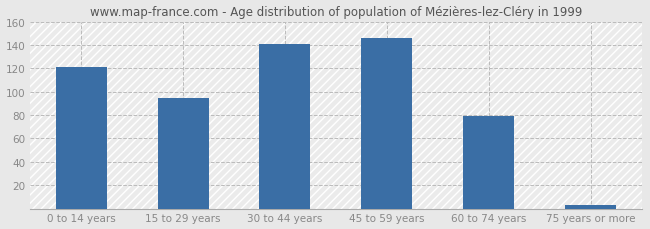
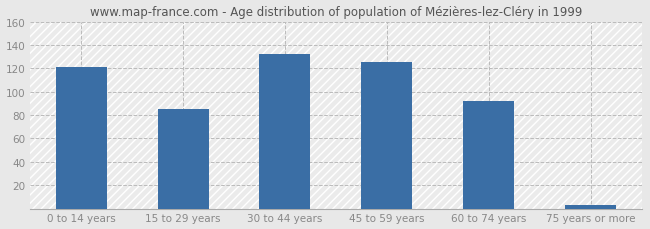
15 to 29 years: 95 -> 85
30 to 44 years: 141 -> 132
45 to 59 years: 146 -> 125
60 to 74 years: 79 -> 92
